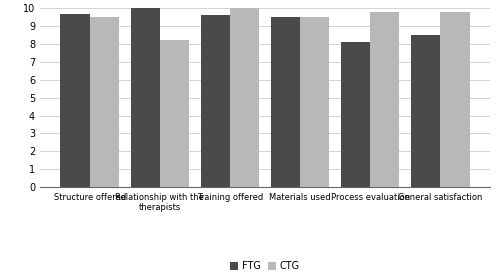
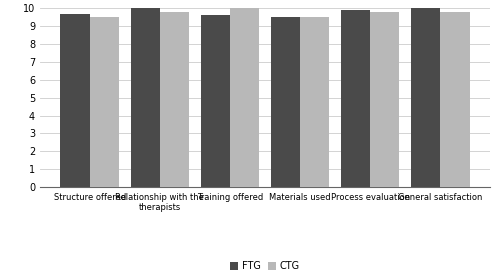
CTG/Relationship with the therapists: 8.2 -> 9.8
FTG/Process evaluation: 8.1 -> 9.9
FTG/General satisfaction: 8.5 -> 10.0
